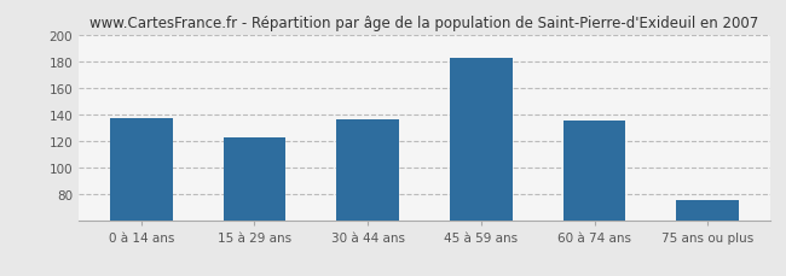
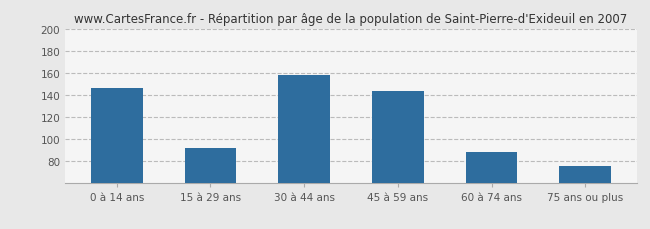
0 à 14 ans: 137 -> 146
15 à 29 ans: 123 -> 92
30 à 44 ans: 136 -> 158
45 à 59 ans: 183 -> 144
60 à 74 ans: 135 -> 88
